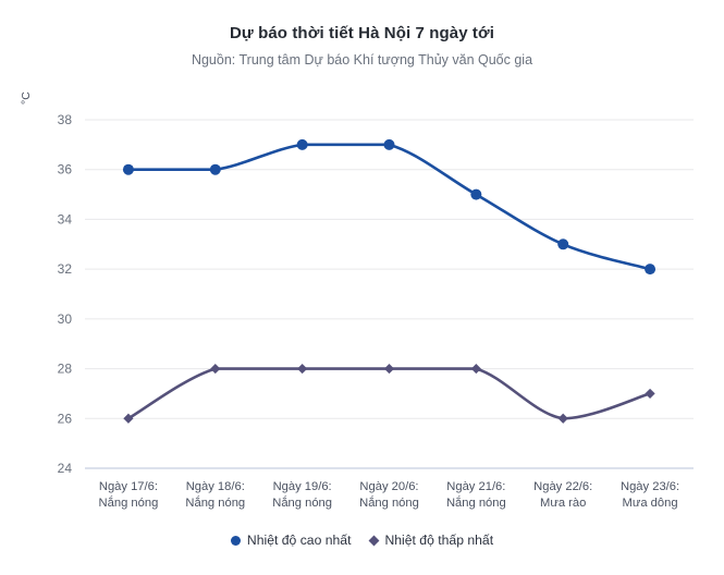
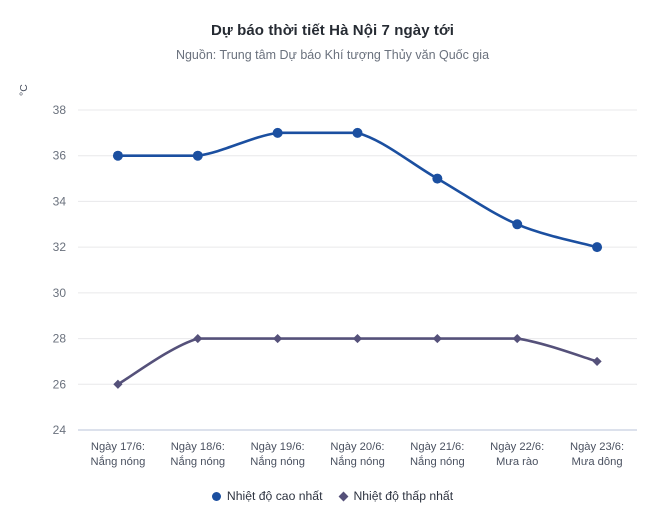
Nhiệt độ thấp nhất/Ngày 22/6: Mưa rào: 26 -> 28
